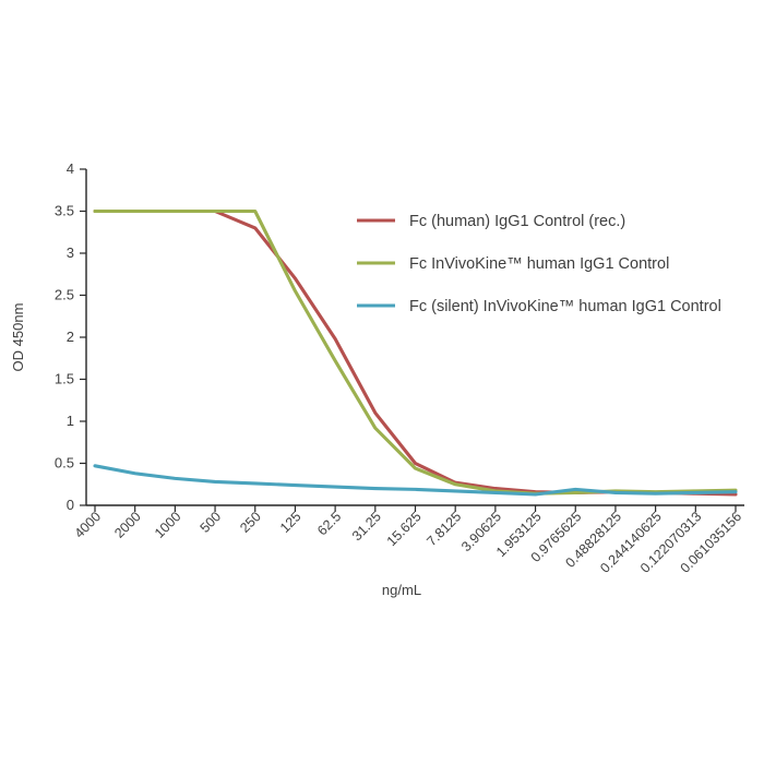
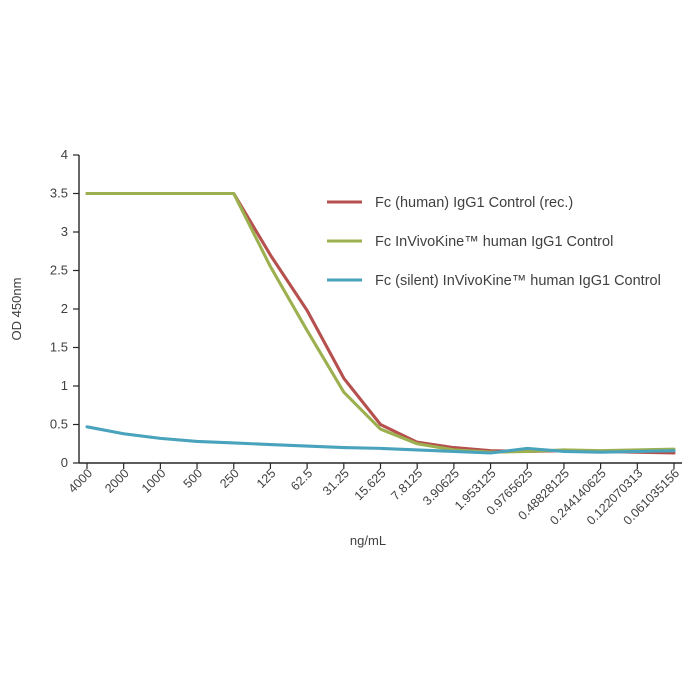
Fc (human) IgG1 Control (rec.)/250: 3.3 -> 3.5
